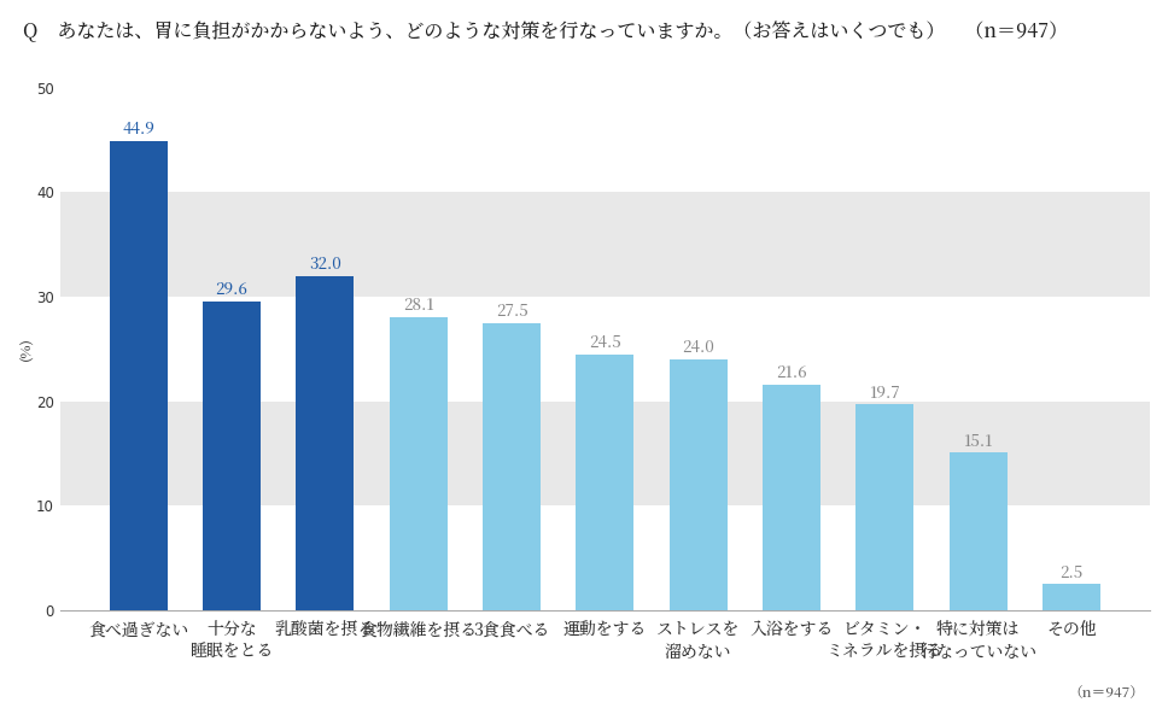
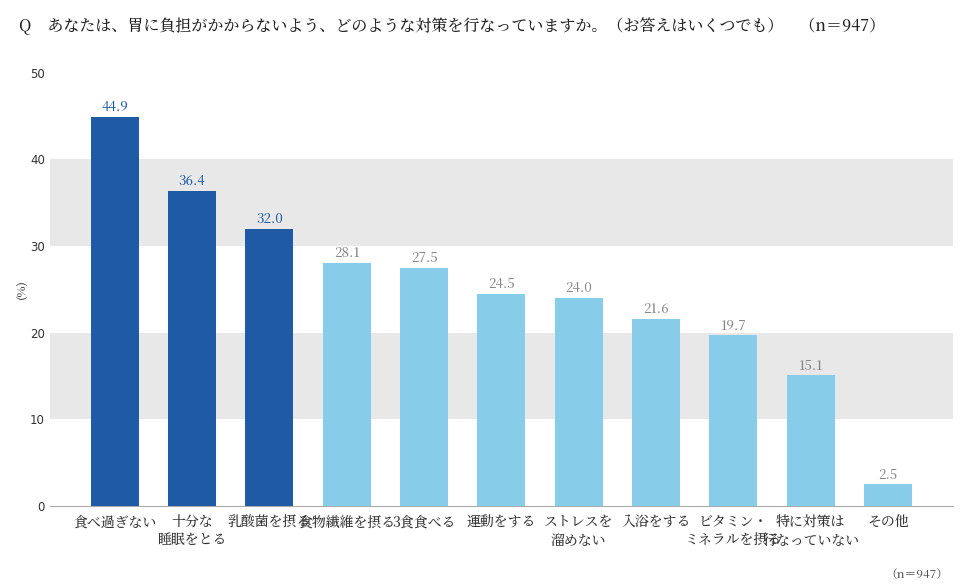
十分な 睡眠をとる: 29.6 -> 36.4
